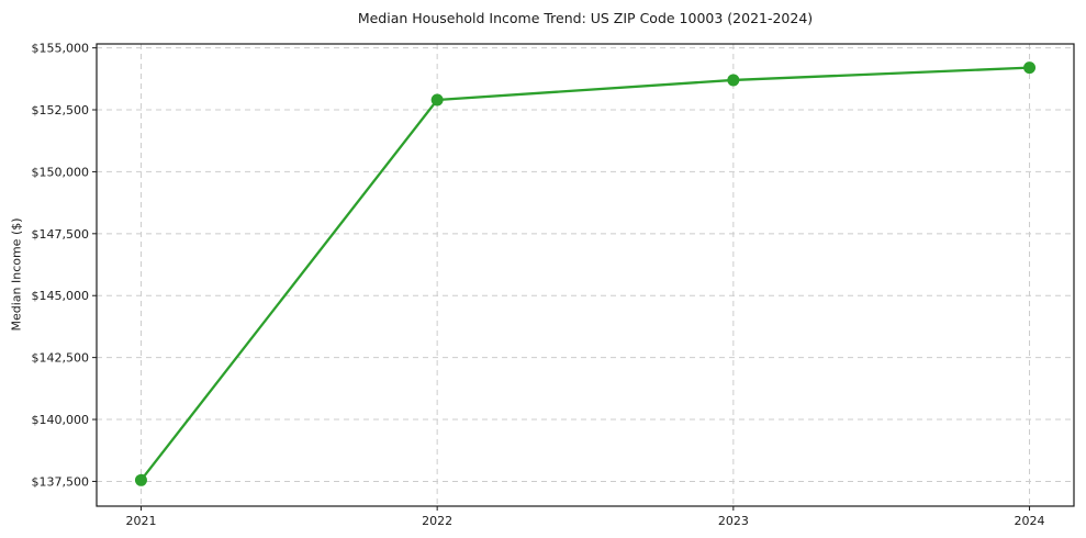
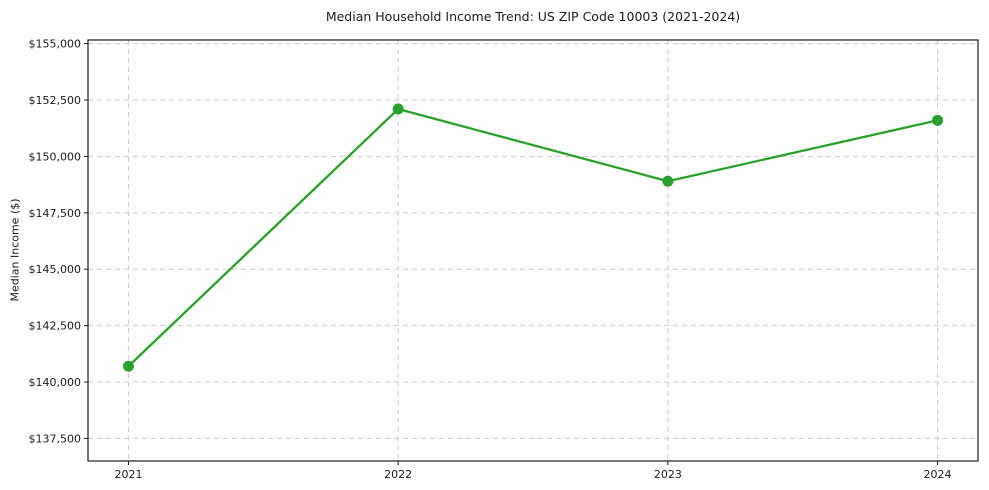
2021: $137600 -> $140700
2022: $152900 -> $152100
2023: $153700 -> $148900
2024: $154200 -> $151600
